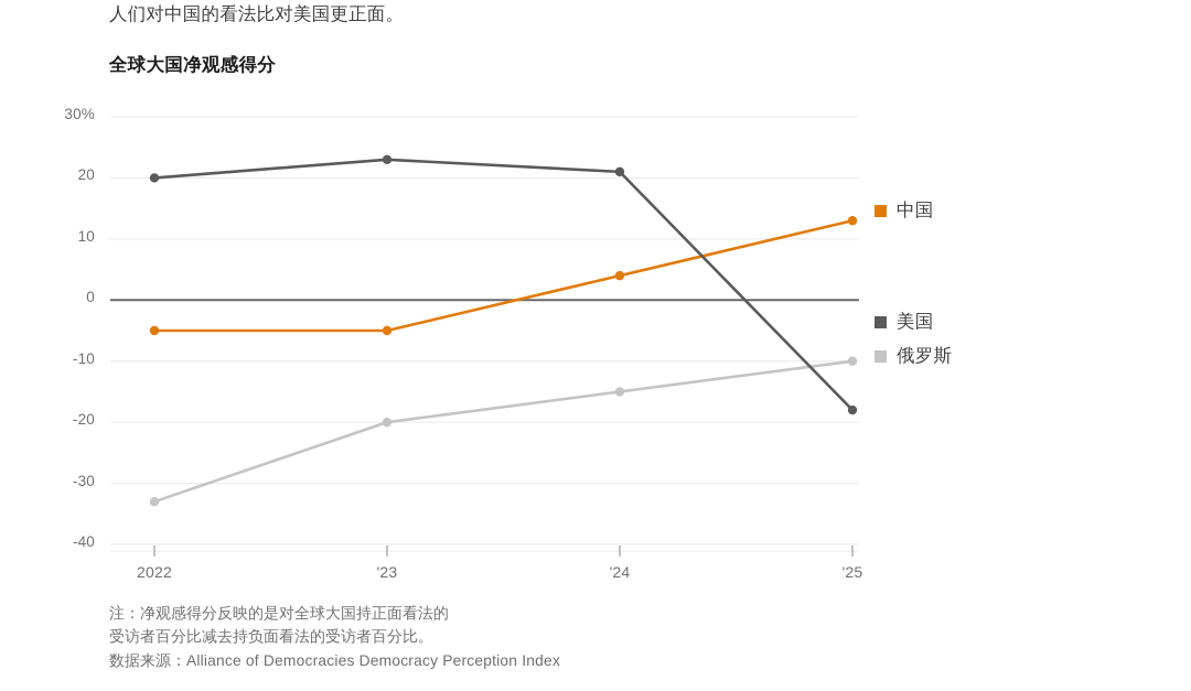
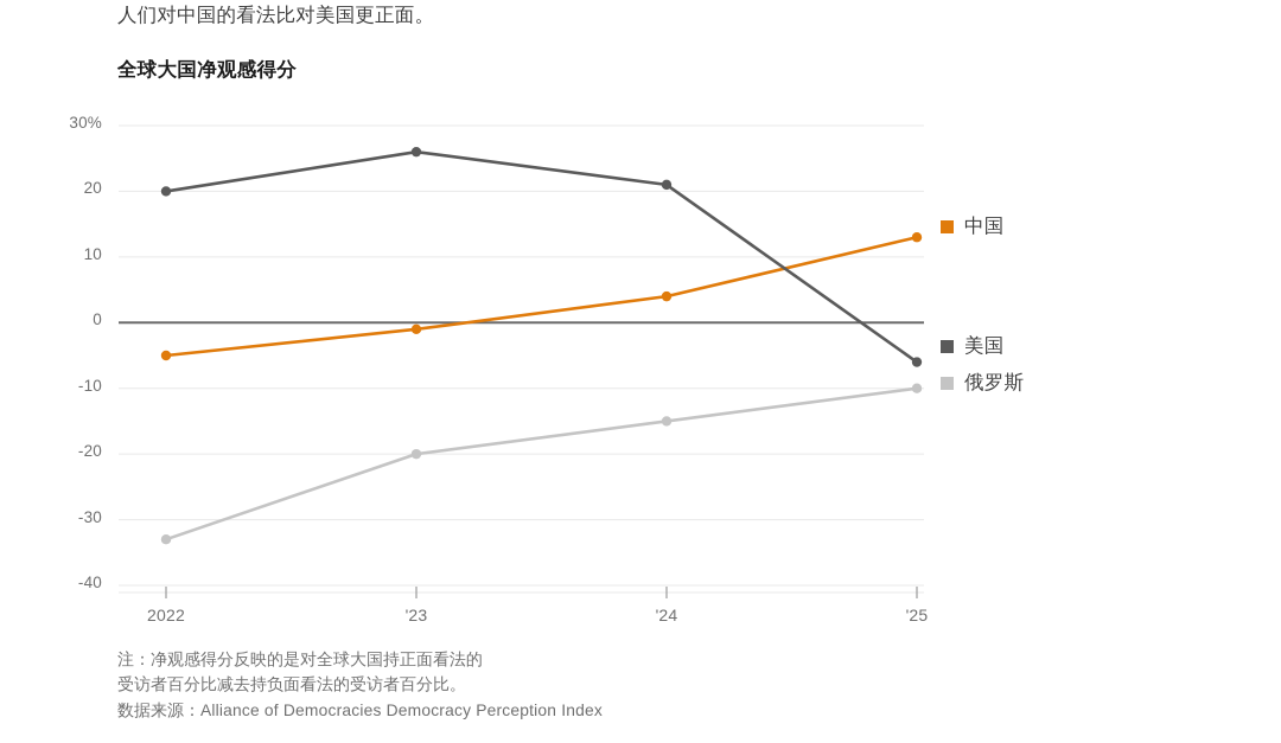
中国/'23: -5% -> -1%
美国/'23: 23% -> 26%
美国/'25: -18% -> -6%
